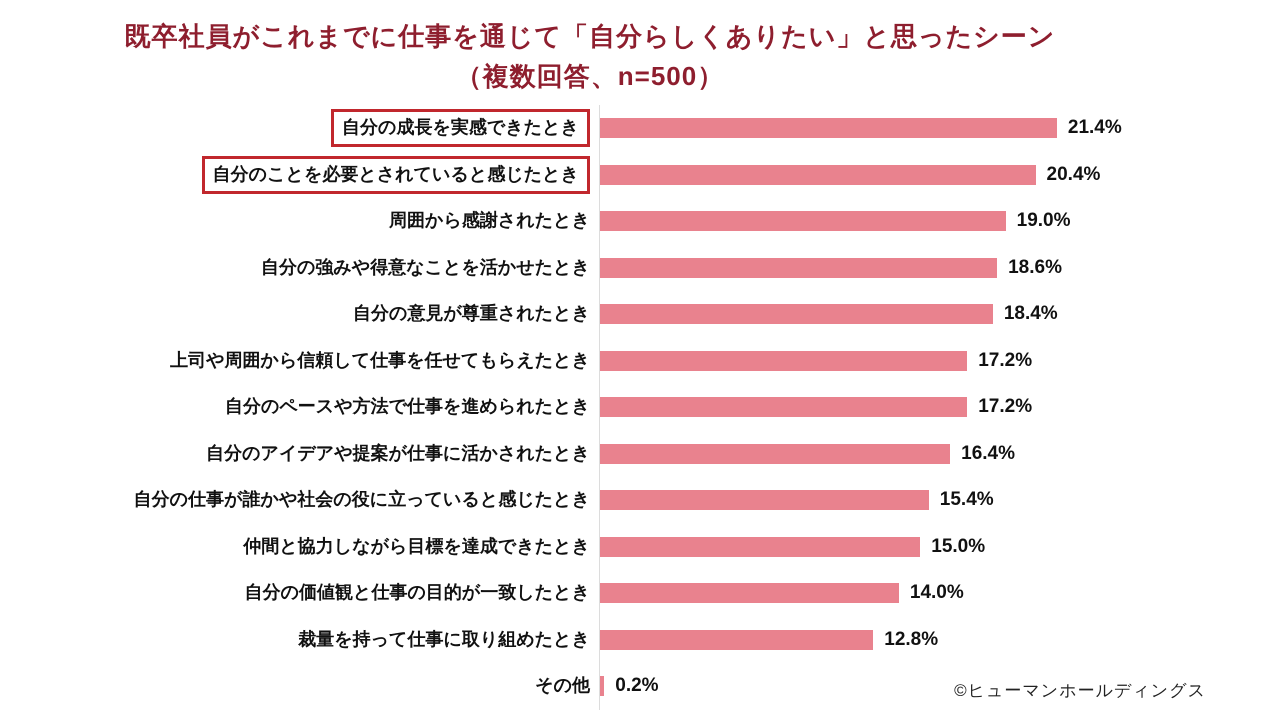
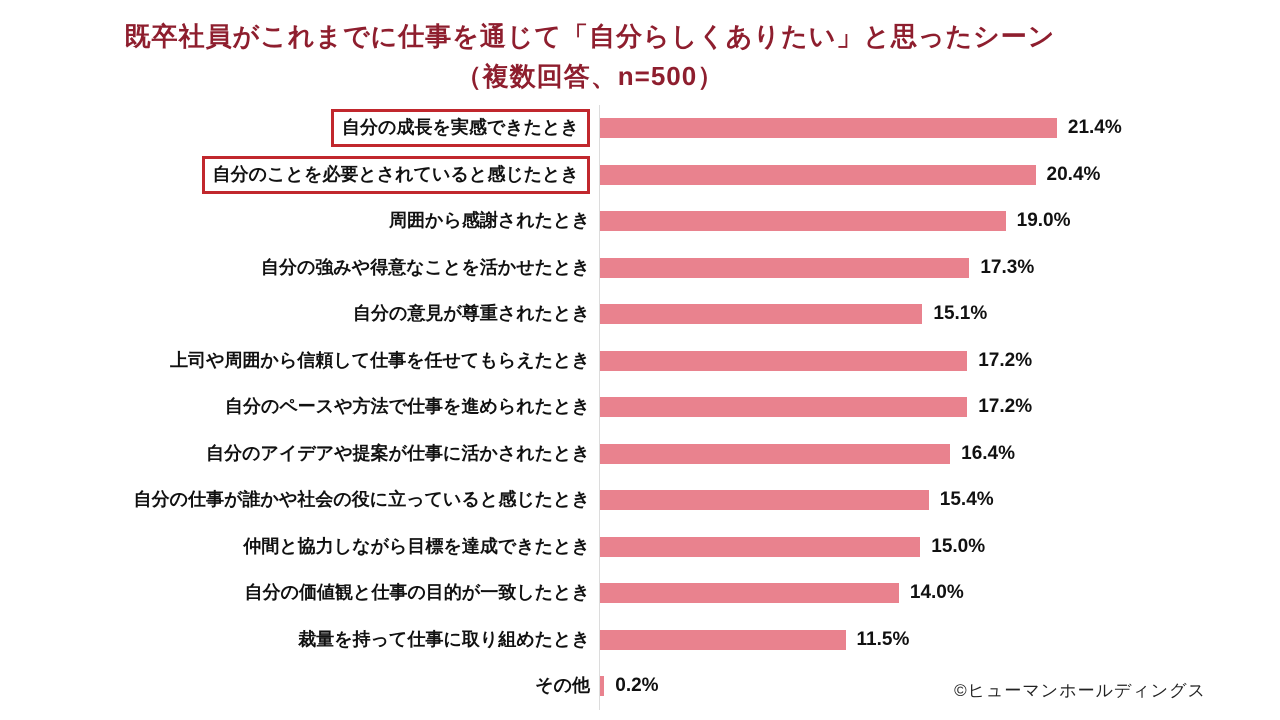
自分の強みや得意なことを活かせたとき: 18.6% -> 17.3%
自分の意見が尊重されたとき: 18.4% -> 15.1%
裁量を持って仕事に取り組めたとき: 12.8% -> 11.5%
